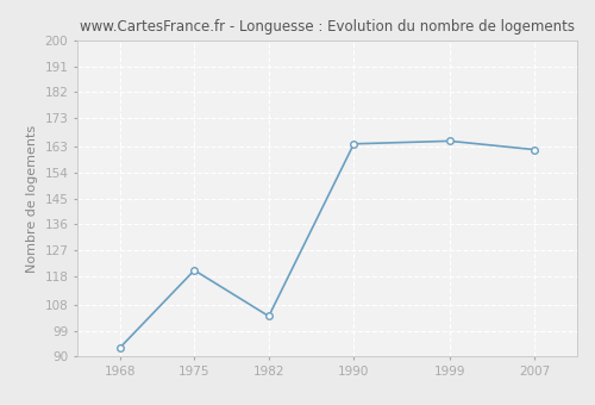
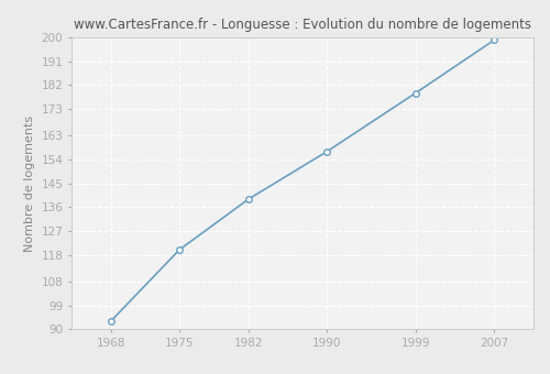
1982: 104 -> 139
1990: 164 -> 157
1999: 165 -> 179
2007: 162 -> 199
